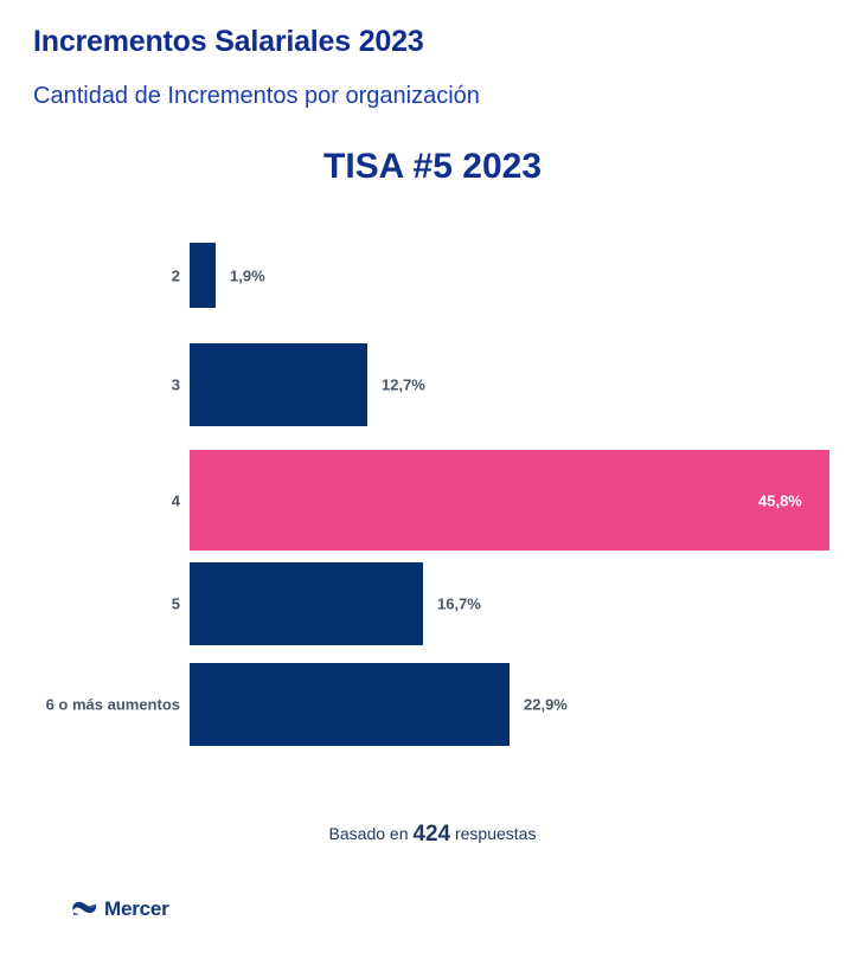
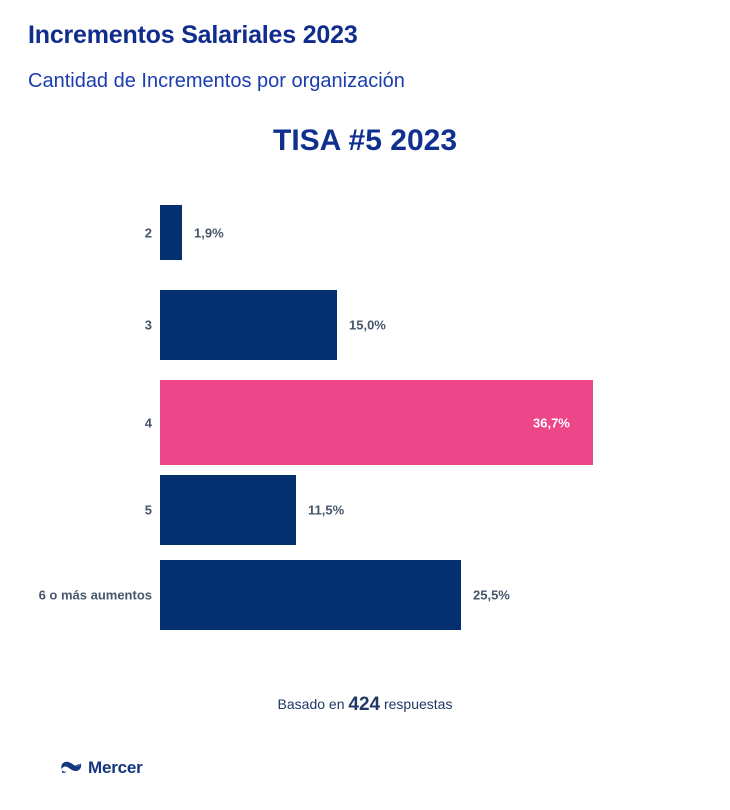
3: 12,7% -> 15,0%
4: 45,8% -> 36,7%
5: 16,7% -> 11,5%
6 o más aumentos: 22,9% -> 25,5%
